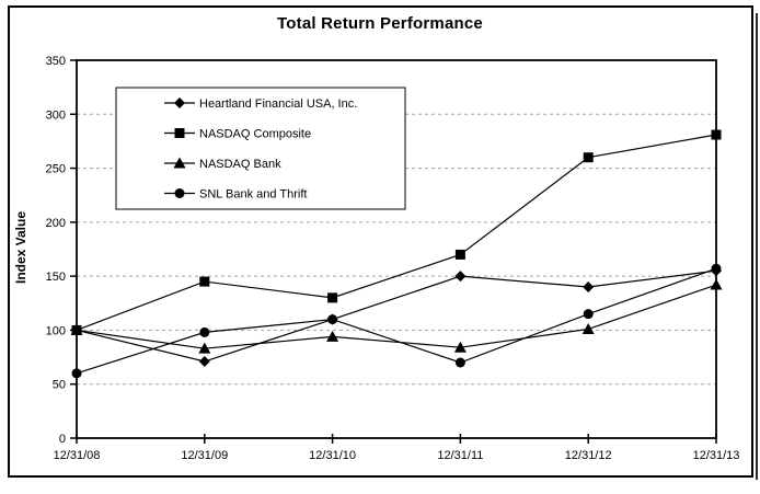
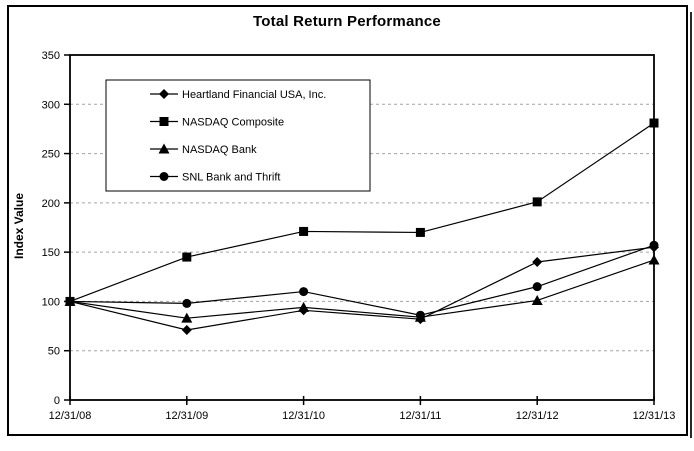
SNL Bank and Thrift/12/31/08: 60 -> 100
Heartland Financial USA, Inc./12/31/10: 110 -> 90
NASDAQ Composite/12/31/10: 130 -> 170
Heartland Financial USA, Inc./12/31/11: 150 -> 80
SNL Bank and Thrift/12/31/11: 70 -> 90
NASDAQ Composite/12/31/12: 260 -> 200
